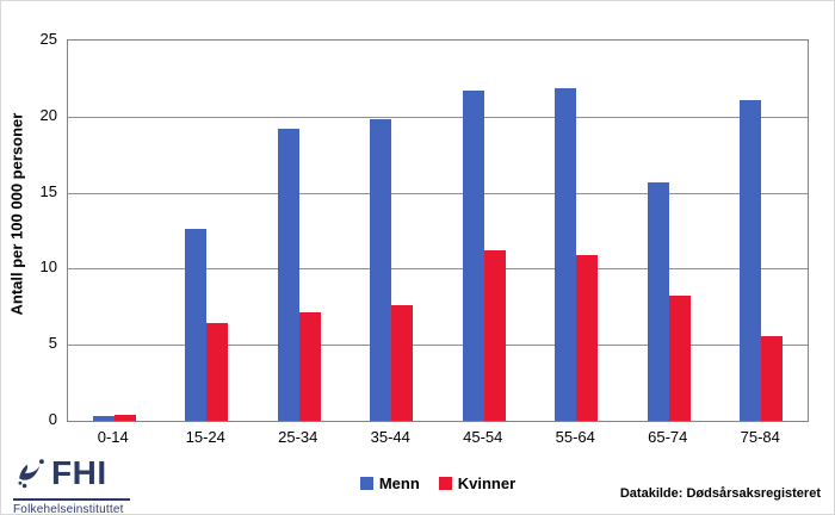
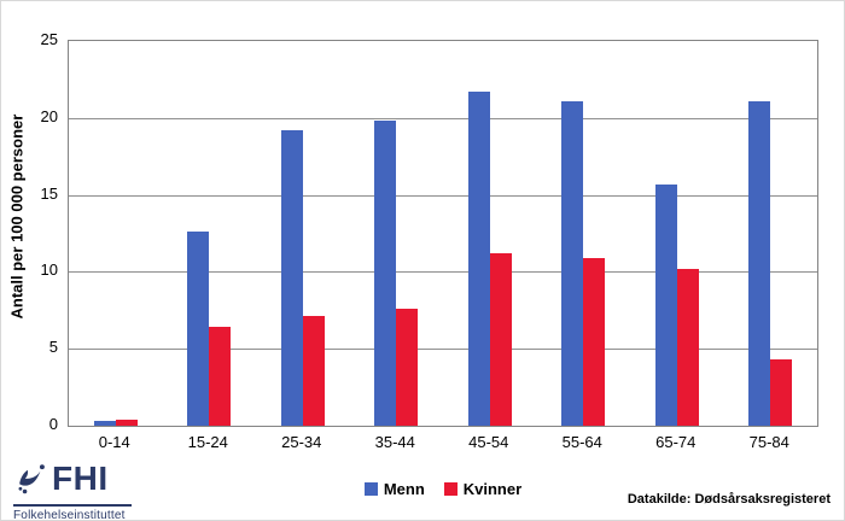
Menn/55-64: 21.9 -> 21.1
Kvinner/65-74: 8.2 -> 10.2
Kvinner/75-84: 5.6 -> 4.3
